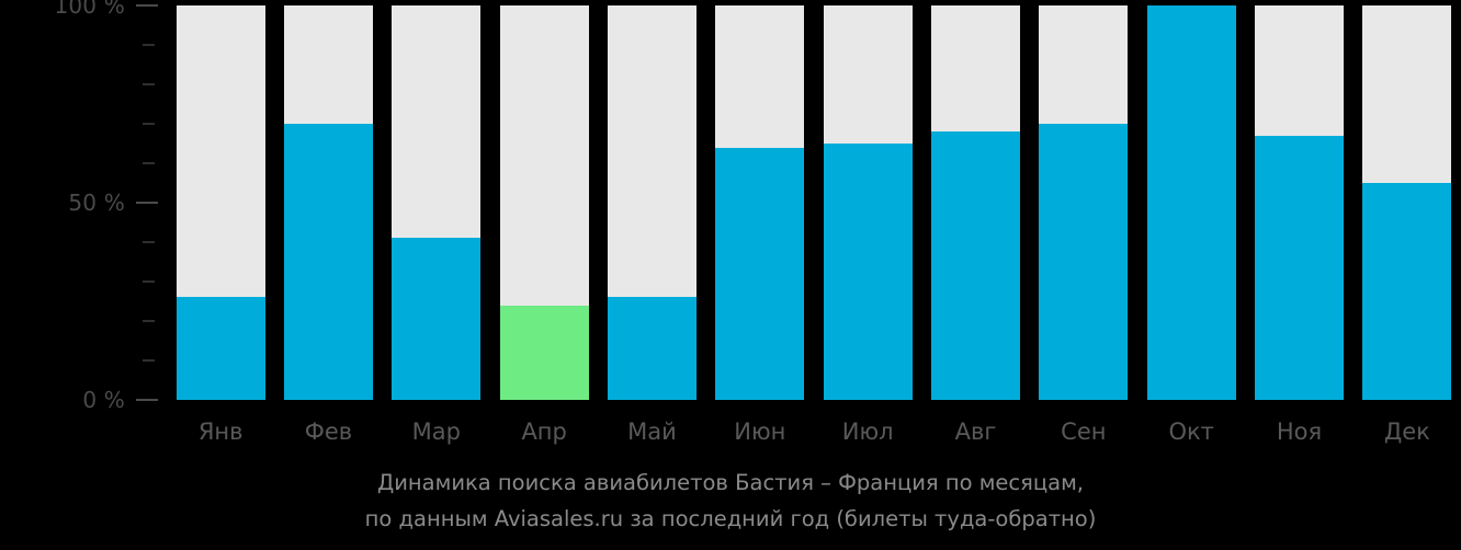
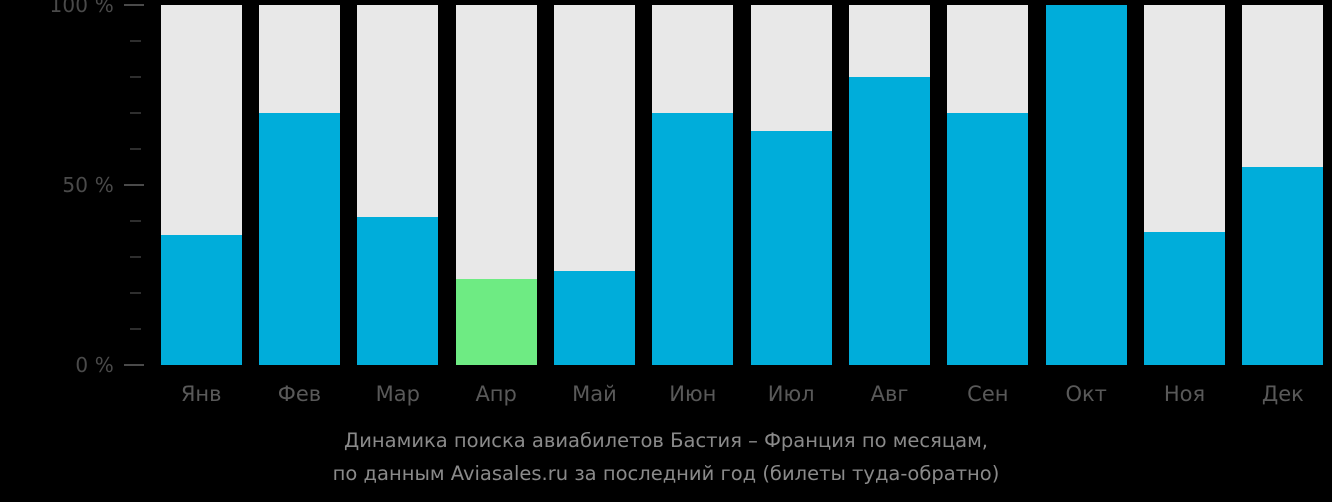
Янв: 26% -> 36%
Июн: 64% -> 70%
Авг: 68% -> 80%
Ноя: 67% -> 37%
